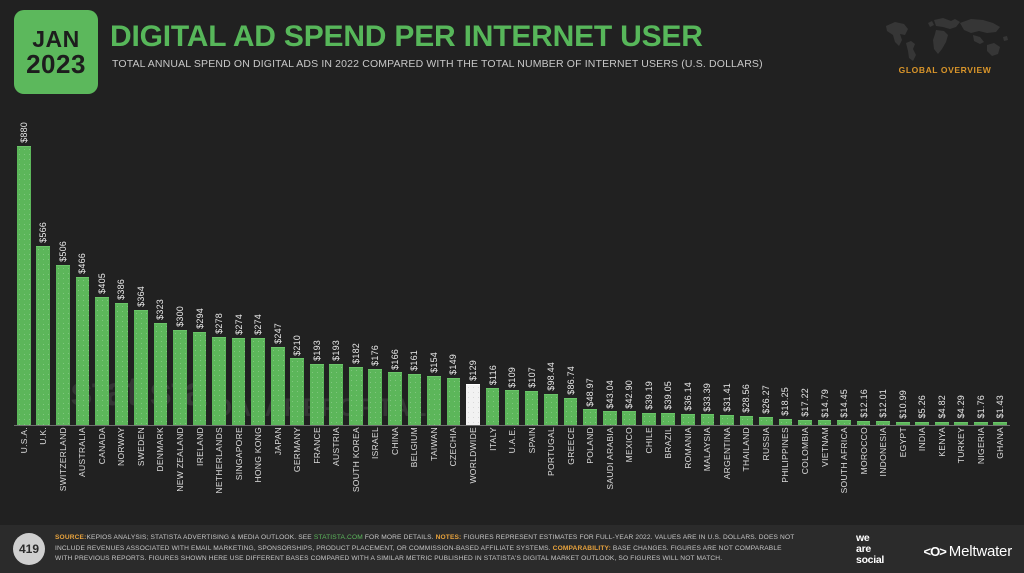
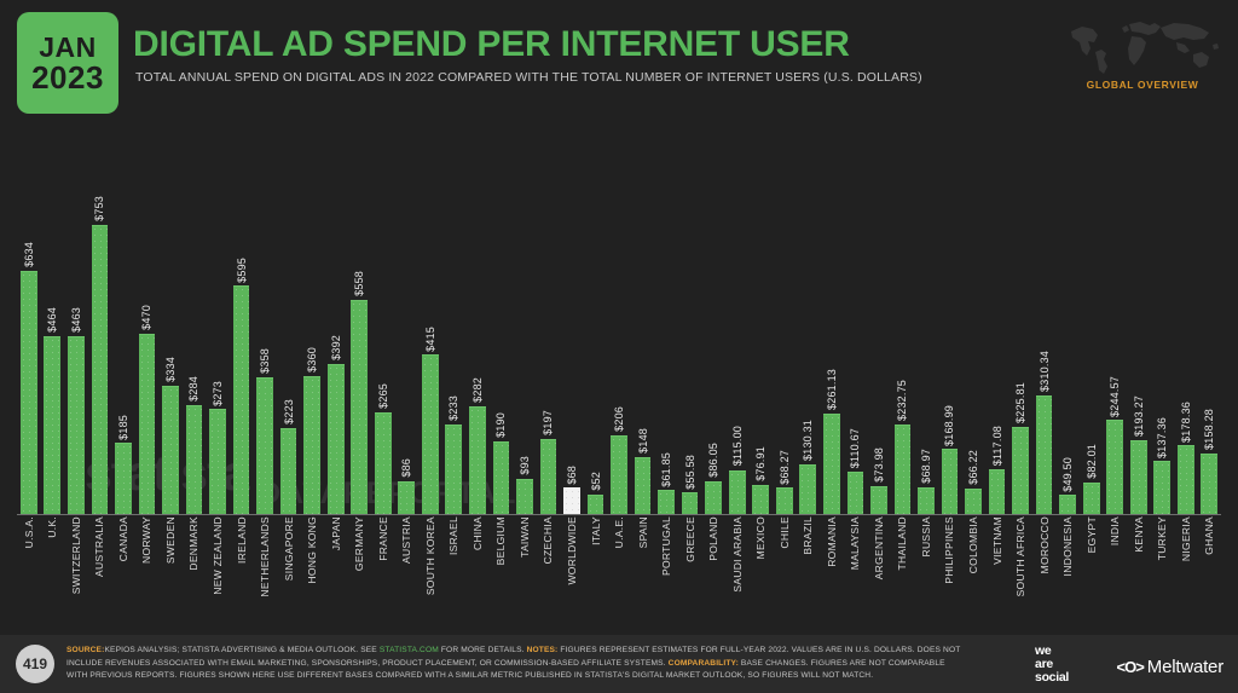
U.S.A.: $880 -> $634
U.K.: $566 -> $464
SWITZERLAND: $506 -> $463
AUSTRALIA: $466 -> $753
CANADA: $405 -> $185
NORWAY: $386 -> $470
SWEDEN: $364 -> $334
DENMARK: $323 -> $284
NEW ZEALAND: $300 -> $273
IRELAND: $294 -> $595
NETHERLANDS: $278 -> $358
SINGAPORE: $274 -> $223
HONG KONG: $274 -> $360
JAPAN: $247 -> $392
GERMANY: $210 -> $558
FRANCE: $193 -> $265
AUSTRIA: $193 -> $86
SOUTH KOREA: $182 -> $415
ISRAEL: $176 -> $233
CHINA: $166 -> $282
BELGIUM: $161 -> $190
TAIWAN: $154 -> $93
CZECHIA: $149 -> $197
WORLDWIDE: $129 -> $68
ITALY: $116 -> $52
U.A.E.: $109 -> $206
SPAIN: $107 -> $148
PORTUGAL: $98.44 -> $61.85
GREECE: $86.74 -> $55.58
POLAND: $48.97 -> $86.05
SAUDI ARABIA: $43.04 -> $115.00
MEXICO: $42.90 -> $76.91
CHILE: $39.19 -> $68.27
BRAZIL: $39.05 -> $130.31
ROMANIA: $36.14 -> $261.13
MALAYSIA: $33.39 -> $110.67
ARGENTINA: $31.41 -> $73.98
THAILAND: $28.56 -> $232.75
RUSSIA: $26.27 -> $68.97
PHILIPPINES: $18.25 -> $168.99
COLOMBIA: $17.22 -> $66.22
VIETNAM: $14.79 -> $117.08
SOUTH AFRICA: $14.45 -> $225.81
MOROCCO: $12.16 -> $310.34
INDONESIA: $12.01 -> $49.50
EGYPT: $10.99 -> $82.01
INDIA: $5.26 -> $244.57
KENYA: $4.82 -> $193.27
TURKEY: $4.29 -> $137.36
NIGERIA: $1.76 -> $178.36
GHANA: $1.43 -> $158.28
